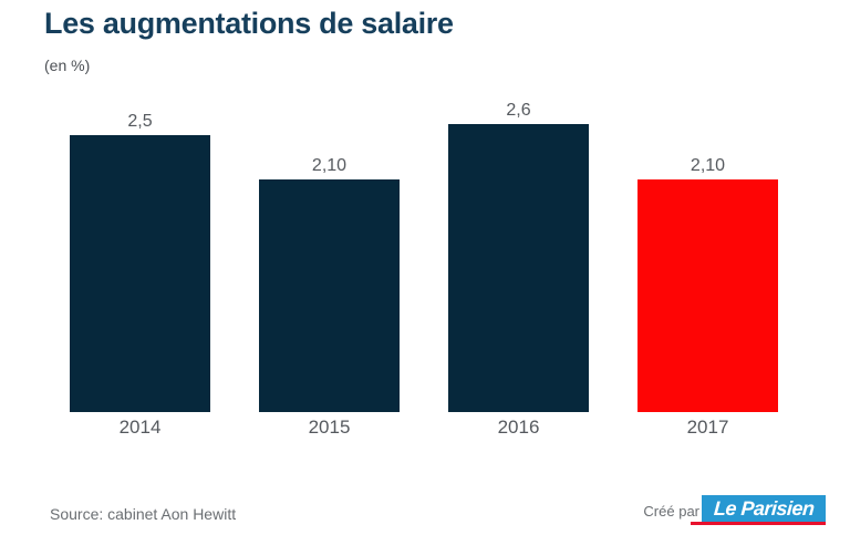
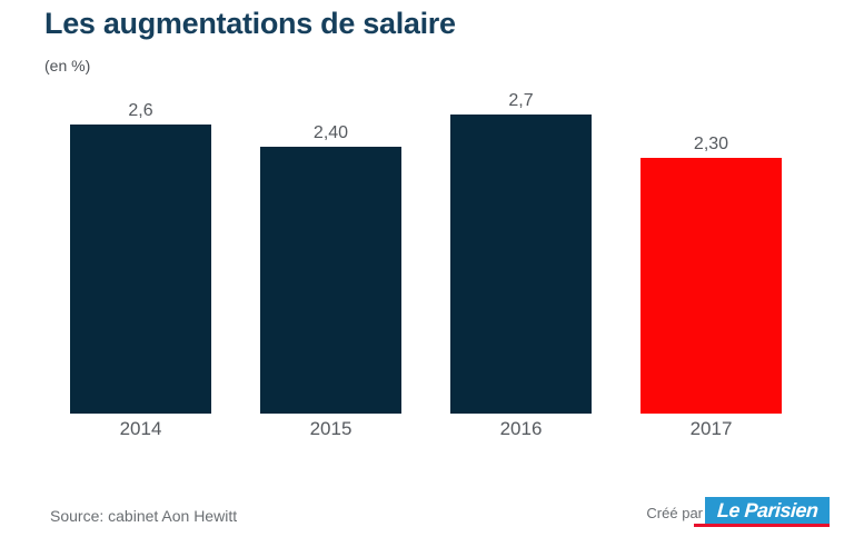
2014: 2,5 -> 2,6
2015: 2,10 -> 2,40
2016: 2,6 -> 2,7
2017: 2,10 -> 2,30
